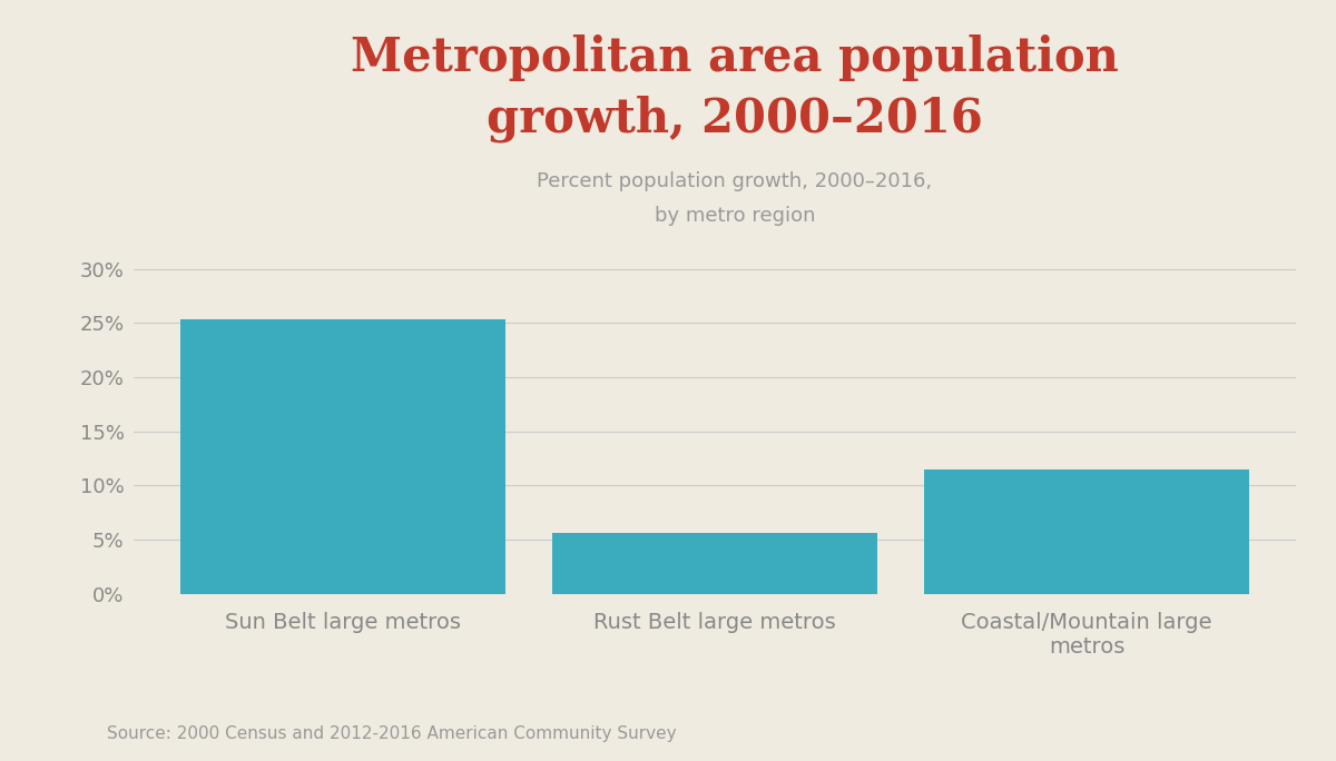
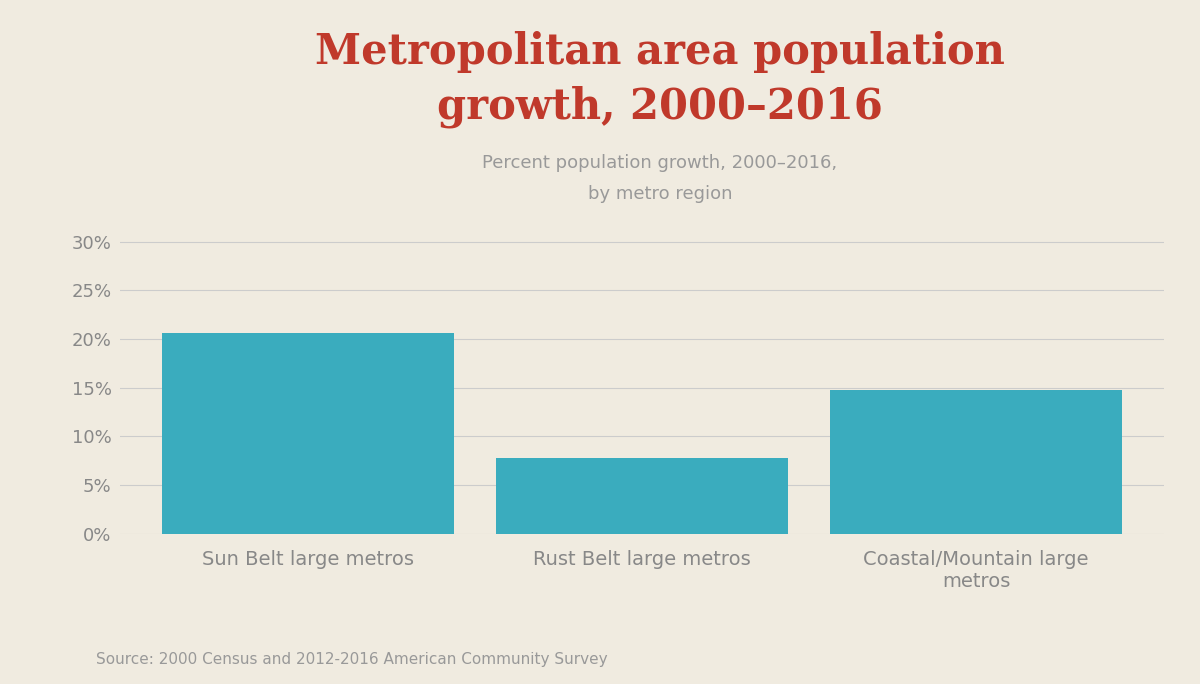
Sun Belt large metros: 25.3% -> 20.6%
Rust Belt large metros: 5.6% -> 7.8%
Coastal/Mountain large metros: 11.5% -> 14.8%
